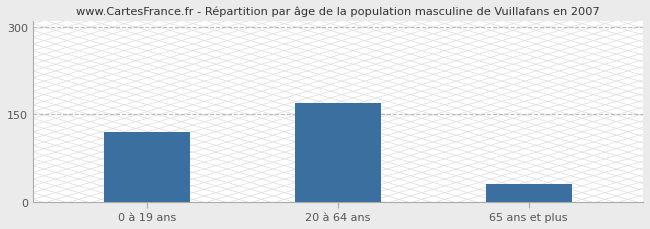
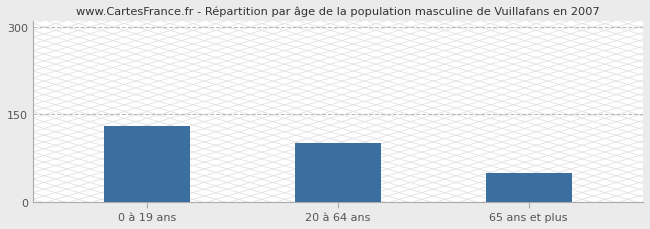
0 à 19 ans: 120 -> 130
20 à 64 ans: 170 -> 100
65 ans et plus: 30 -> 50
